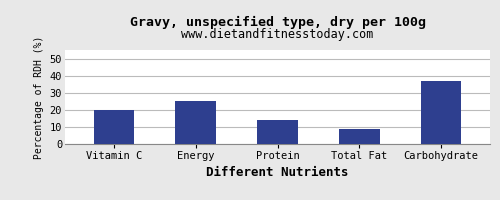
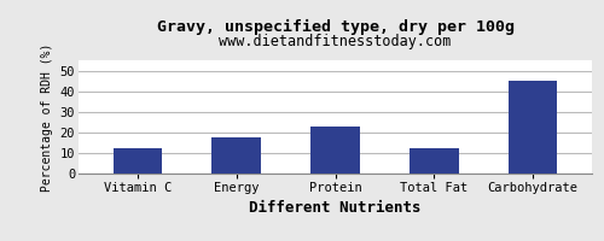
Vitamin C: 20 -> 12
Energy: 25 -> 18
Protein: 14 -> 23
Total Fat: 9 -> 12
Carbohydrate: 37 -> 45
